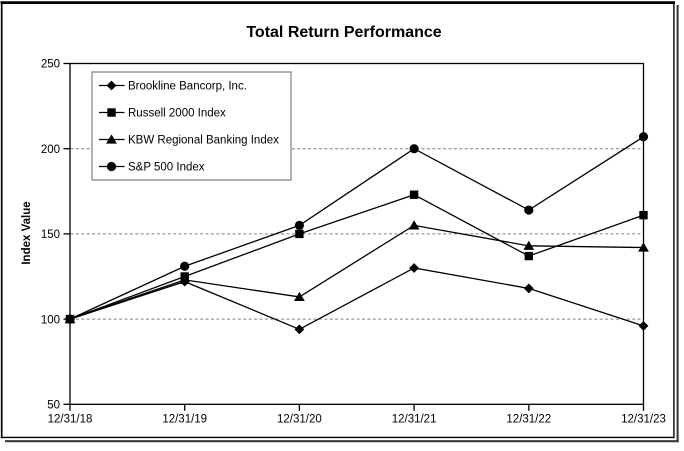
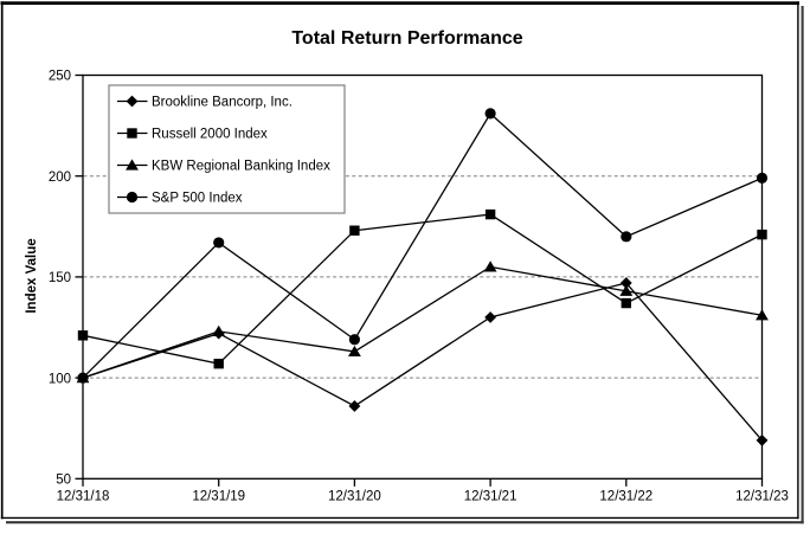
Russell 2000 Index/12/31/18: 100 -> 121
Russell 2000 Index/12/31/19: 125 -> 107
S&P 500 Index/12/31/19: 131 -> 167
Brookline Bancorp, Inc./12/31/20: 94 -> 86
Russell 2000 Index/12/31/20: 150 -> 173
S&P 500 Index/12/31/20: 155 -> 119
Russell 2000 Index/12/31/21: 173 -> 181
S&P 500 Index/12/31/21: 200 -> 231
Brookline Bancorp, Inc./12/31/22: 118 -> 147
S&P 500 Index/12/31/22: 164 -> 170
Brookline Bancorp, Inc./12/31/23: 96 -> 69
Russell 2000 Index/12/31/23: 161 -> 171
KBW Regional Banking Index/12/31/23: 142 -> 131
S&P 500 Index/12/31/23: 207 -> 199
